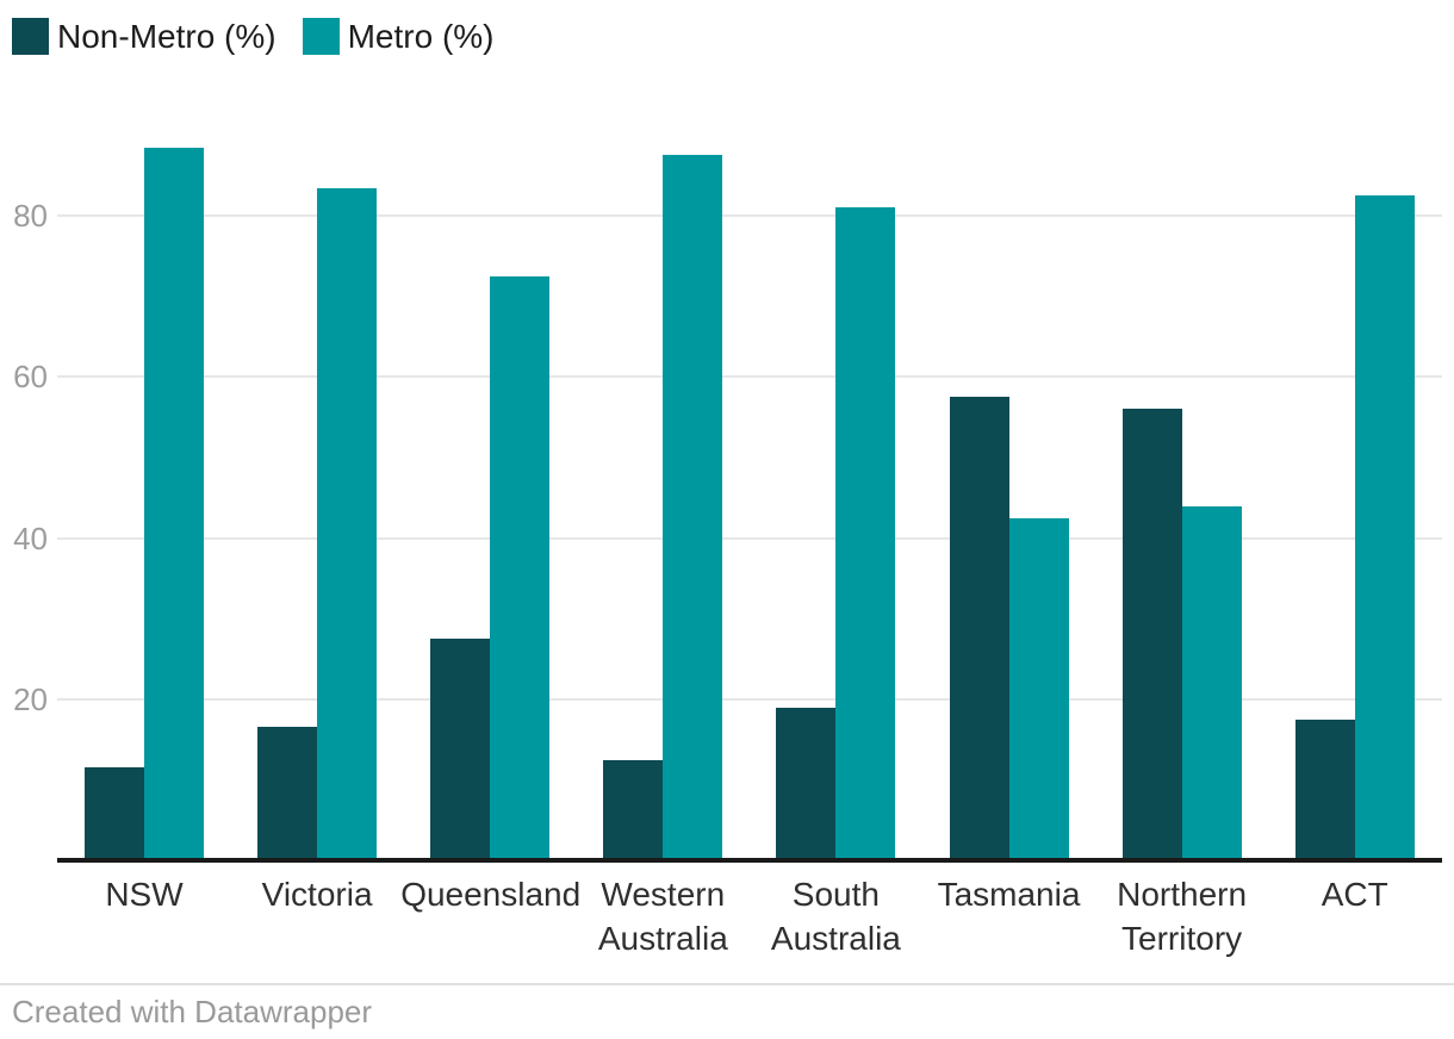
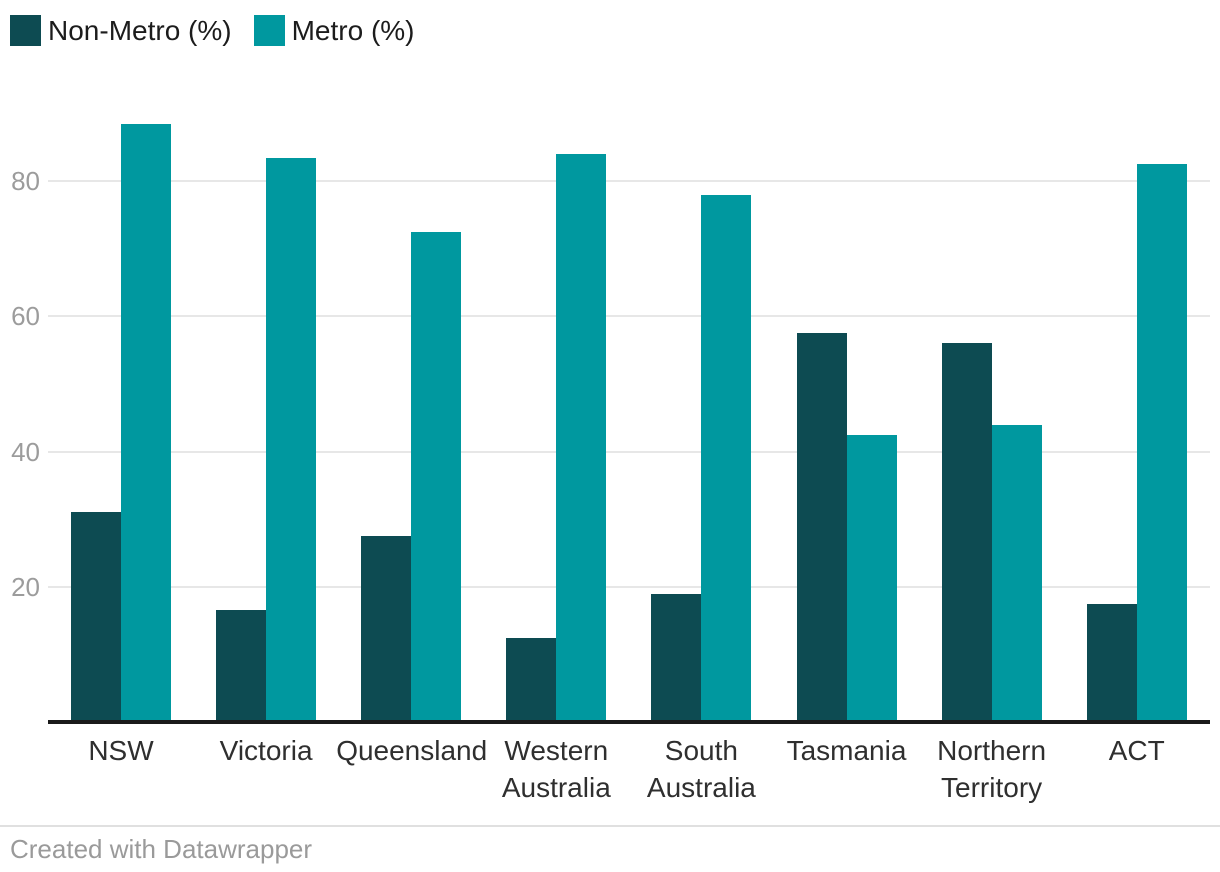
Non-Metro (%)/NSW: 12 -> 31
Metro (%)/Western Australia: 88 -> 84
Metro (%)/South Australia: 81 -> 78
